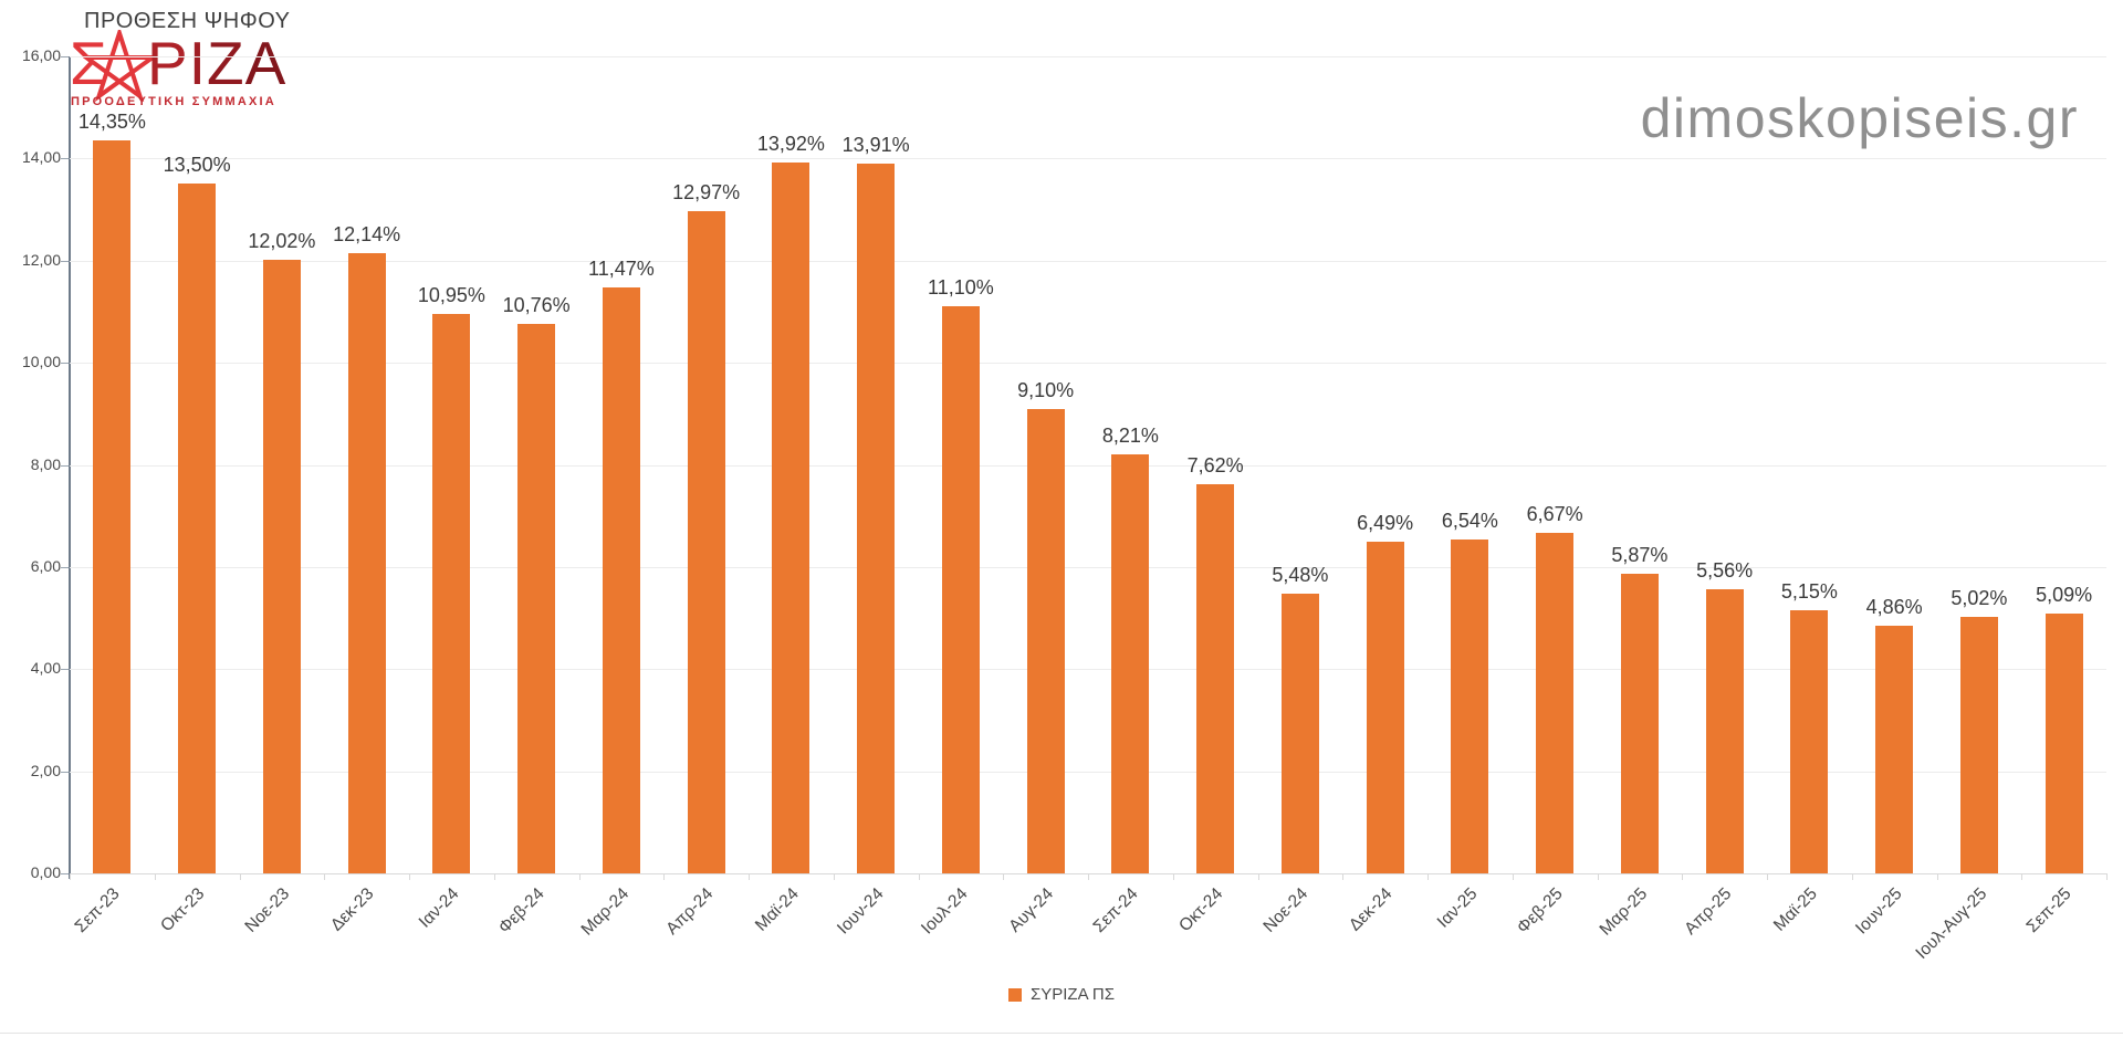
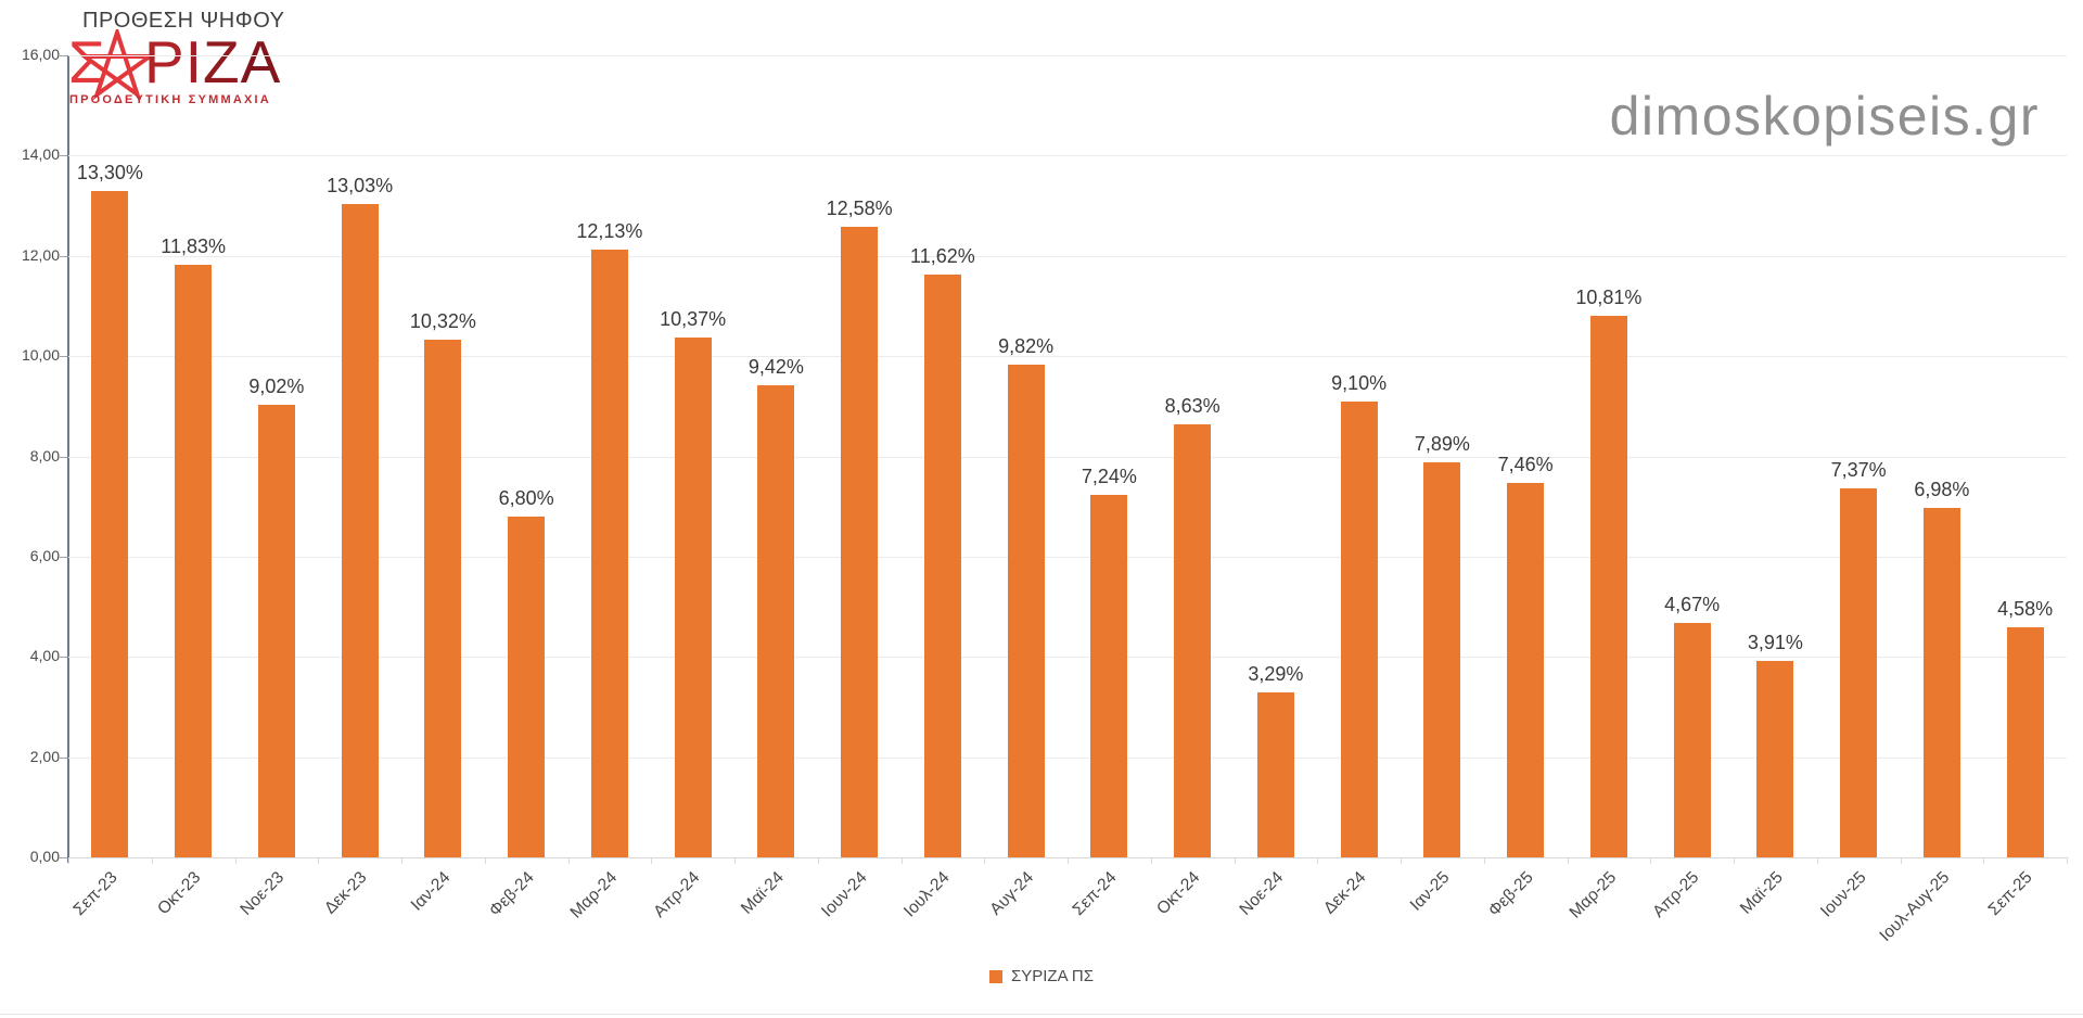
Σεπ-23: 14,35% -> 13,30%
Οκτ-23: 13,50% -> 11,83%
Νοε-23: 12,02% -> 9,02%
Δεκ-23: 12,14% -> 13,03%
Ιαν-24: 10,95% -> 10,32%
Φεβ-24: 10,76% -> 6,80%
Μαρ-24: 11,47% -> 12,13%
Απρ-24: 12,97% -> 10,37%
Μαϊ-24: 13,92% -> 9,42%
Ιουν-24: 13,91% -> 12,58%
Ιουλ-24: 11,10% -> 11,62%
Αυγ-24: 9,10% -> 9,82%
Σεπ-24: 8,21% -> 7,24%
Οκτ-24: 7,62% -> 8,63%
Νοε-24: 5,48% -> 3,29%
Δεκ-24: 6,49% -> 9,10%
Ιαν-25: 6,54% -> 7,89%
Φεβ-25: 6,67% -> 7,46%
Μαρ-25: 5,87% -> 10,81%
Απρ-25: 5,56% -> 4,67%
Μαϊ-25: 5,15% -> 3,91%
Ιουν-25: 4,86% -> 7,37%
Ιουλ-Αυγ-25: 5,02% -> 6,98%
Σεπ-25: 5,09% -> 4,58%
